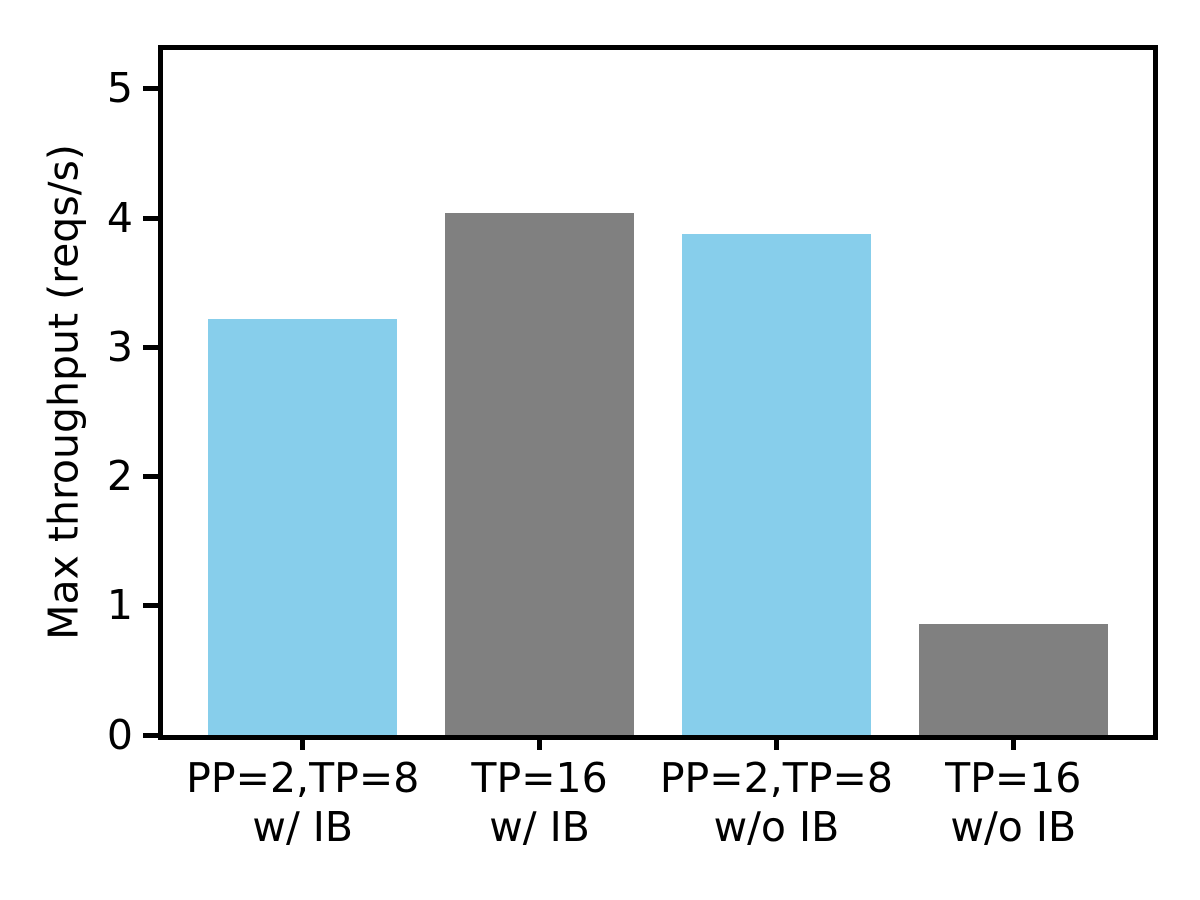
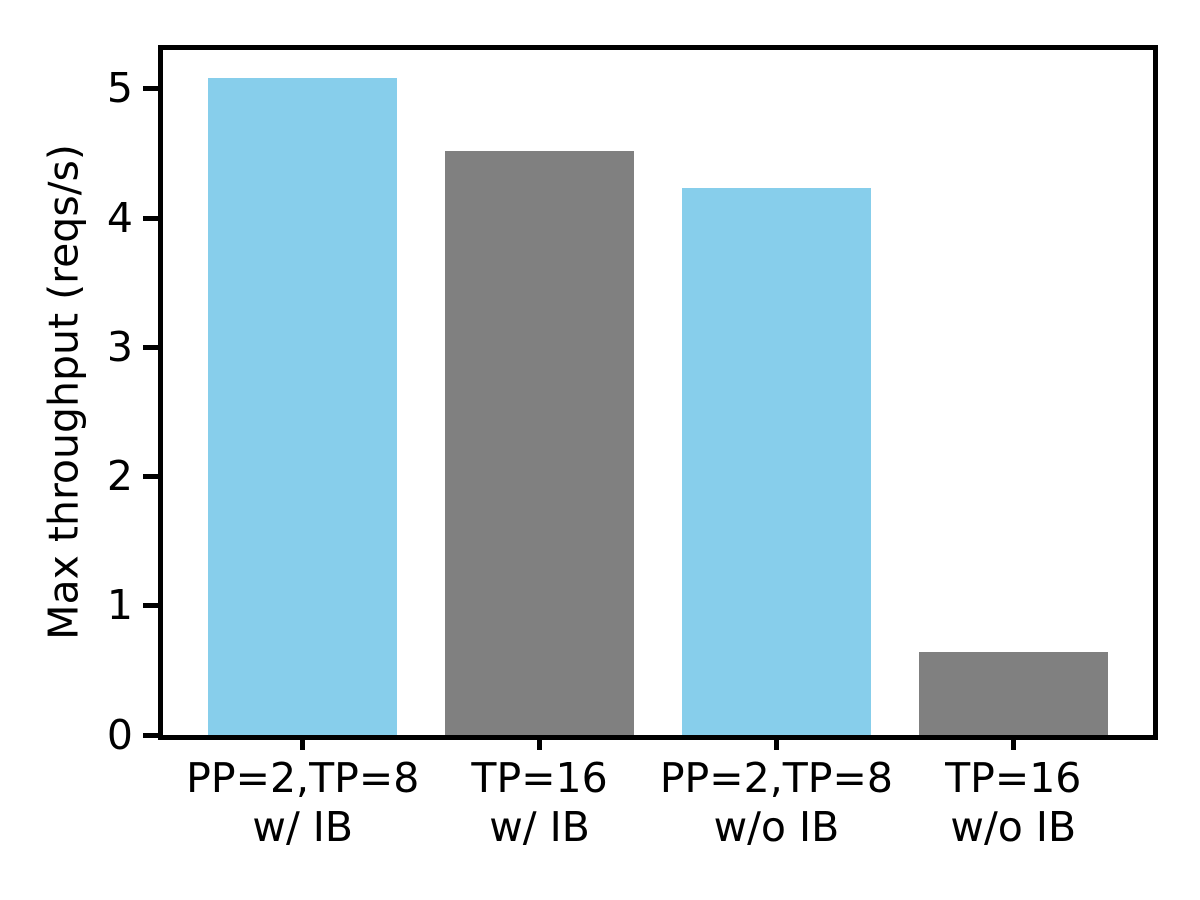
PP=2,TP=8 w/ IB: 3.22 -> 5.08
TP=16 w/ IB: 4.04 -> 4.52
PP=2,TP=8 w/o IB: 3.88 -> 4.23
TP=16 w/o IB: 0.86 -> 0.64
